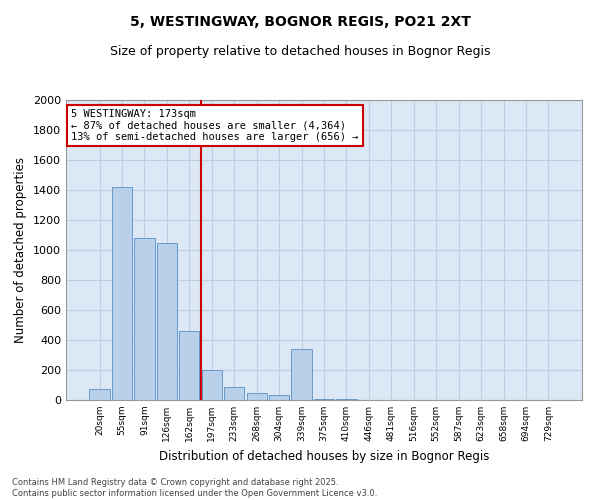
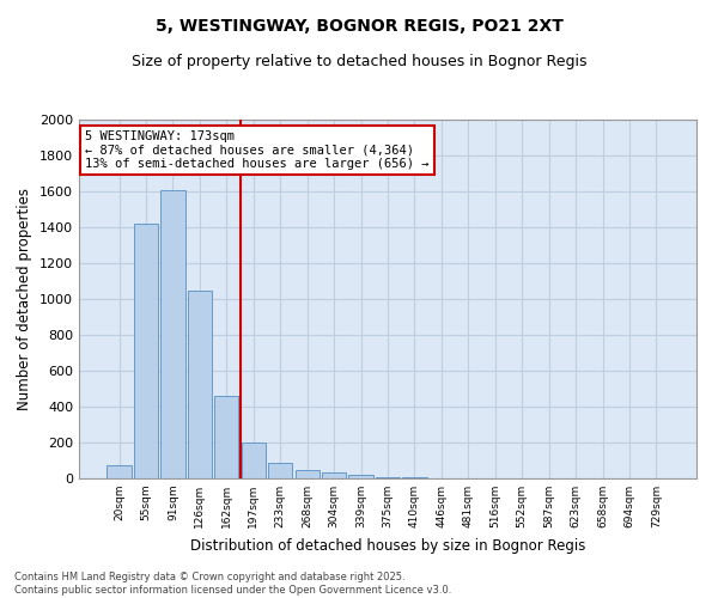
91sqm: 1080 -> 1610
339sqm: 340 -> 20
